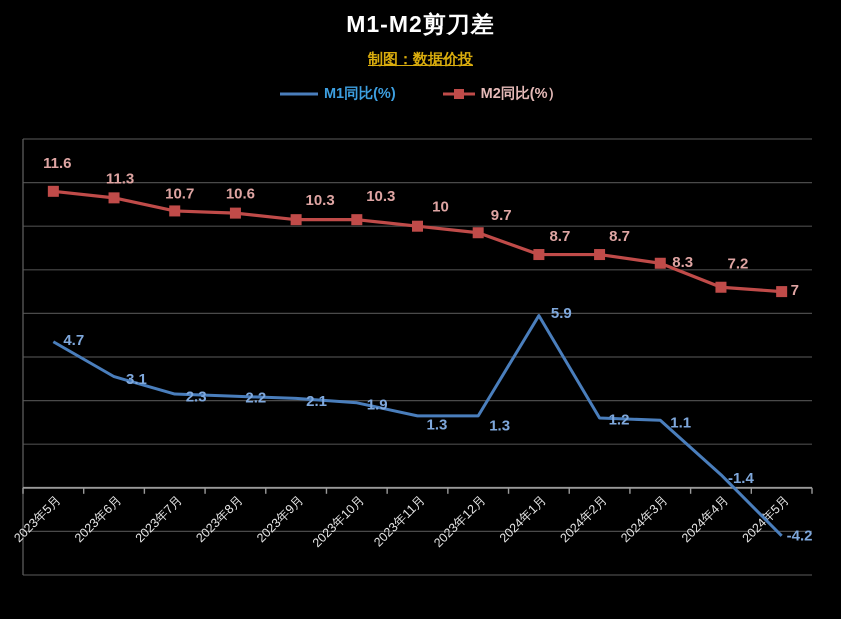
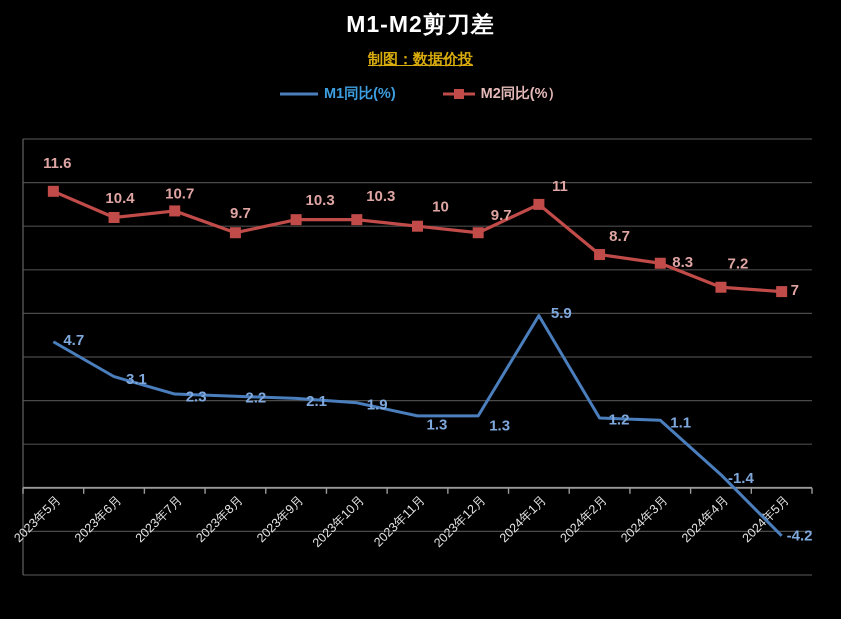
M2同比(%）/2023年6月: 11.3 -> 10.4
M2同比(%）/2023年8月: 10.6 -> 9.7
M2同比(%）/2024年1月: 8.7 -> 11
